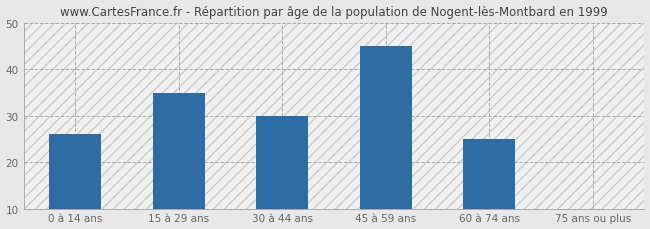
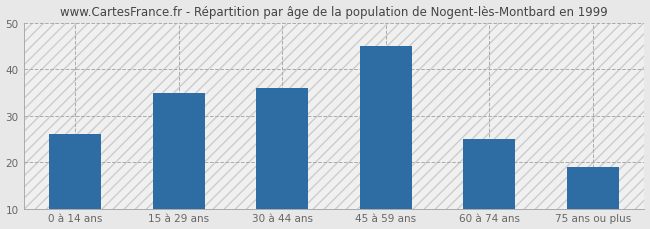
30 à 44 ans: 30 -> 36
75 ans ou plus: 10 -> 19
